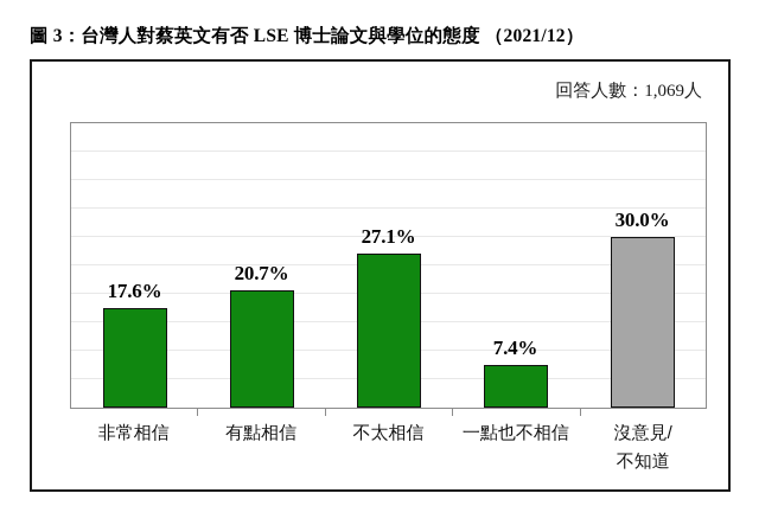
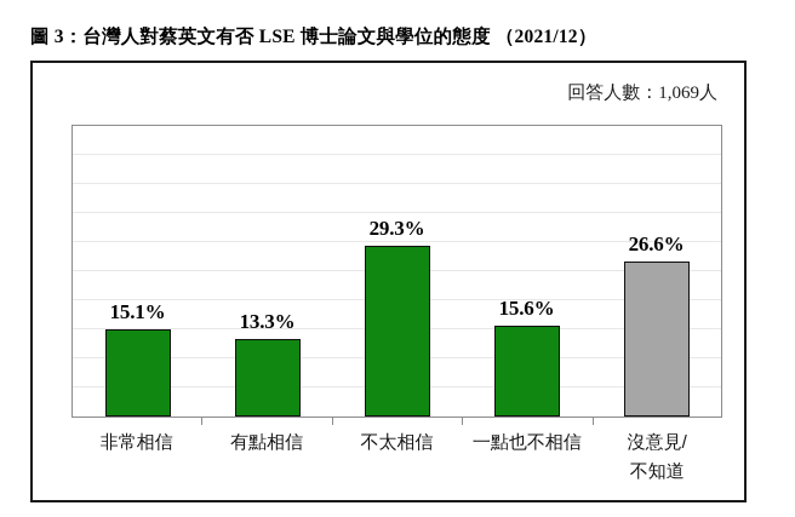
非常相信: 17.6% -> 15.1%
有點相信: 20.7% -> 13.3%
不太相信: 27.1% -> 29.3%
一點也不相信: 7.4% -> 15.6%
沒意見/ 不知道: 30.0% -> 26.6%
